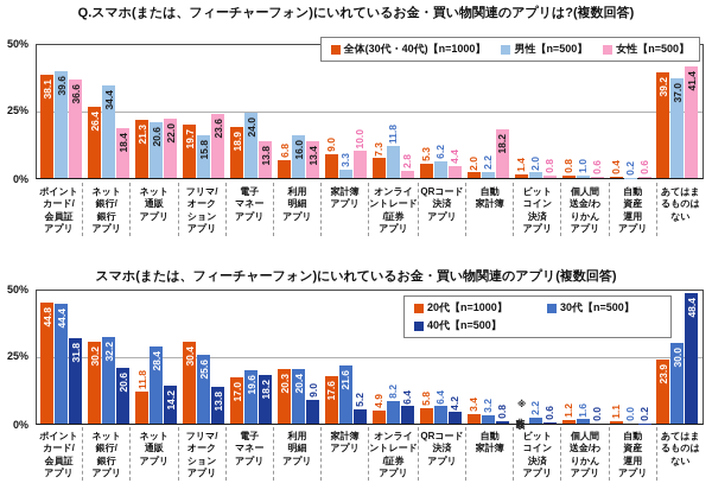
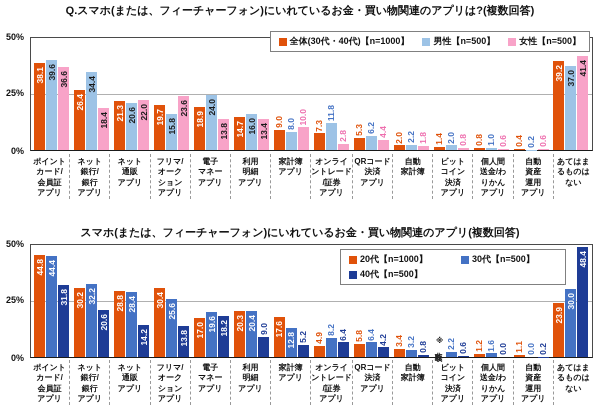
Q.スマホ(または、フィーチャーフォン)にいれているお金・買い物関連のアプリは?(複数回答)/全体(30代・40代)【n=1000】/利用明細アプリ: 6.8 -> 14.7
Q.スマホ(または、フィーチャーフォン)にいれているお金・買い物関連のアプリは?(複数回答)/男性【n=500】/家計簿アプリ: 3.3 -> 8.0
Q.スマホ(または、フィーチャーフォン)にいれているお金・買い物関連のアプリは?(複数回答)/女性【n=500】/自動家計簿: 18.2 -> 1.8
スマホ(または、フィーチャーフォン)にいれているお金・買い物関連のアプリ(複数回答)/20代【n=1000】/ネット通販アプリ: 11.8 -> 28.8
スマホ(または、フィーチャーフォン)にいれているお金・買い物関連のアプリ(複数回答)/30代【n=500】/家計簿アプリ: 21.6 -> 12.8
